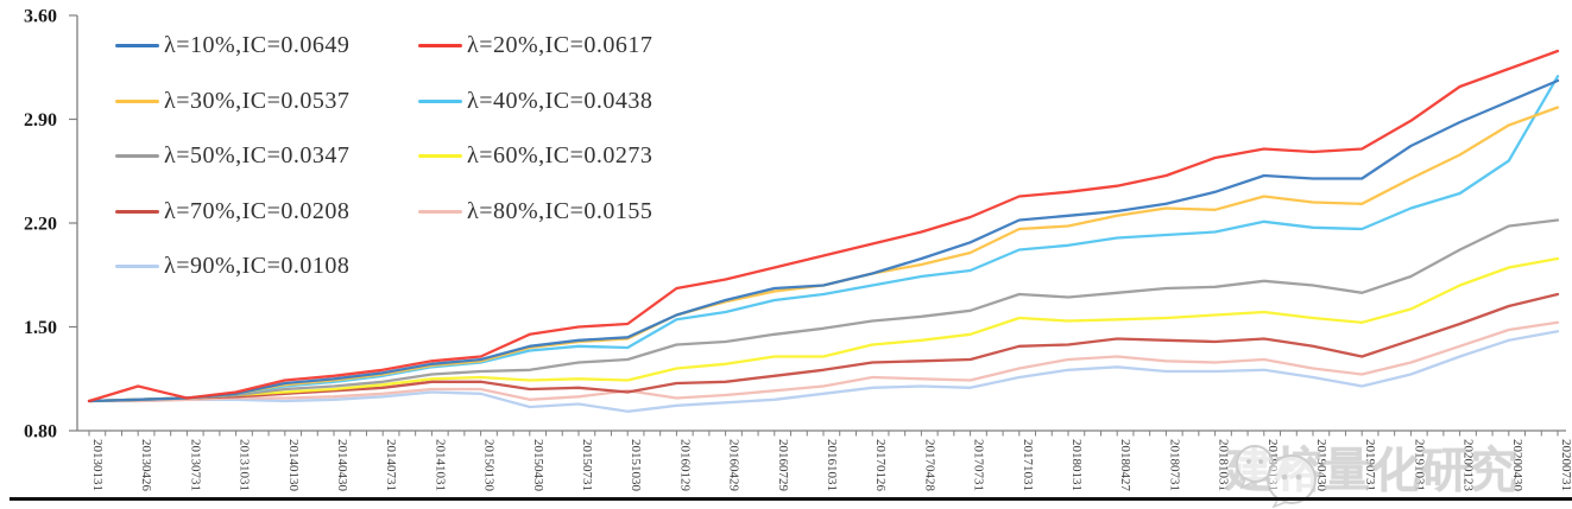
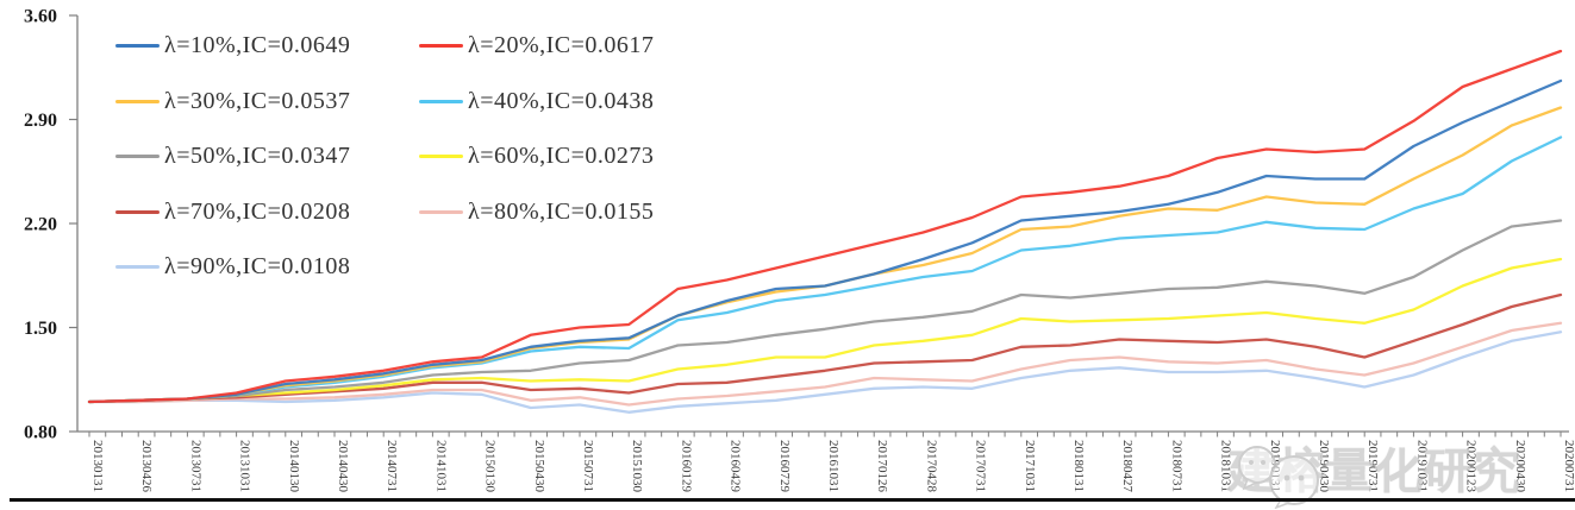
λ=20%,IC=0.0617/20130426: 1.10 -> 1.01
λ=80%,IC=0.0155/20151030: 1.07 -> 0.98
λ=40%,IC=0.0438/20200731: 3.19 -> 2.78
